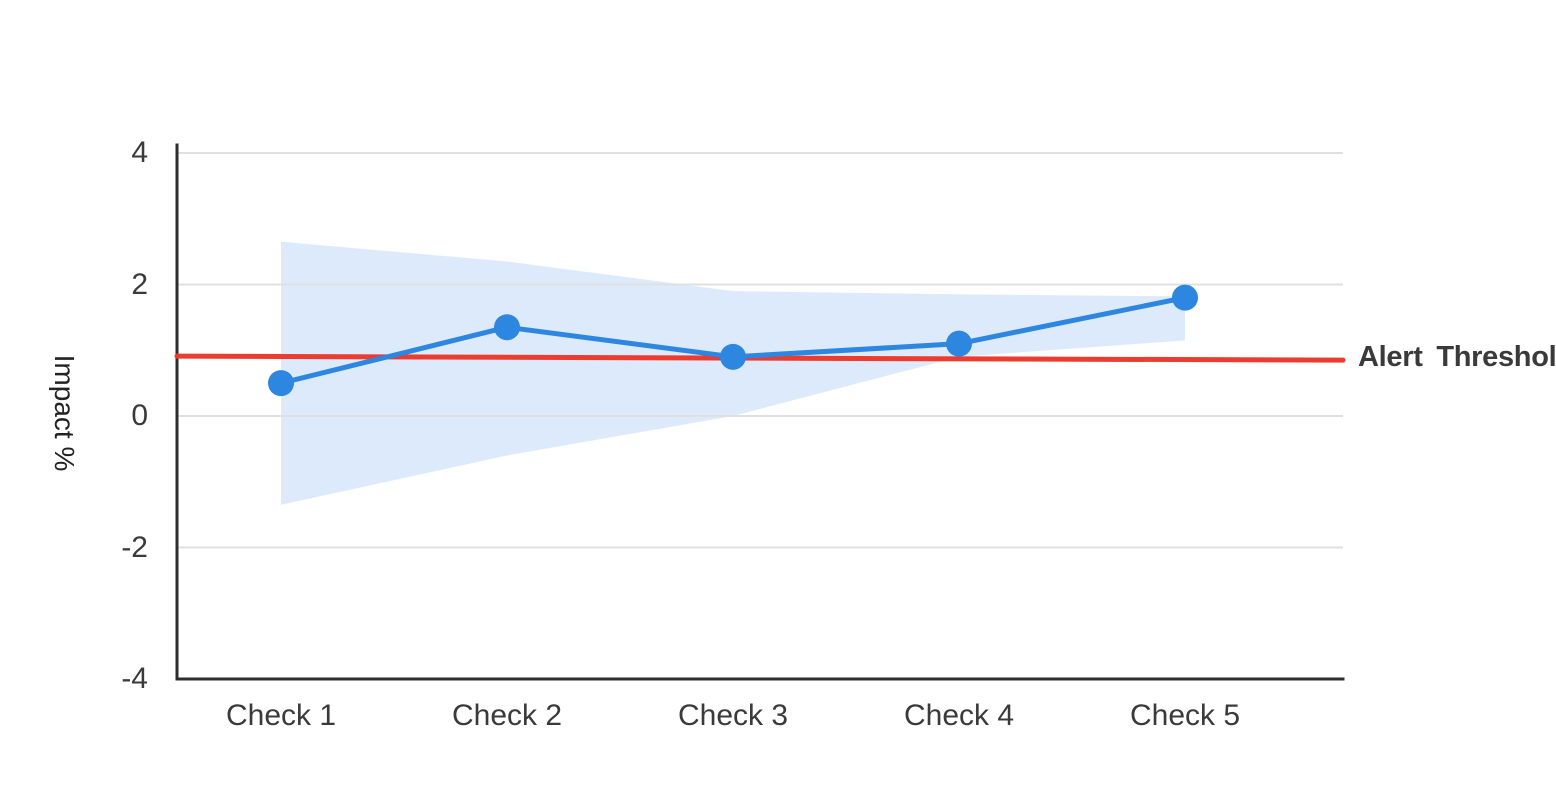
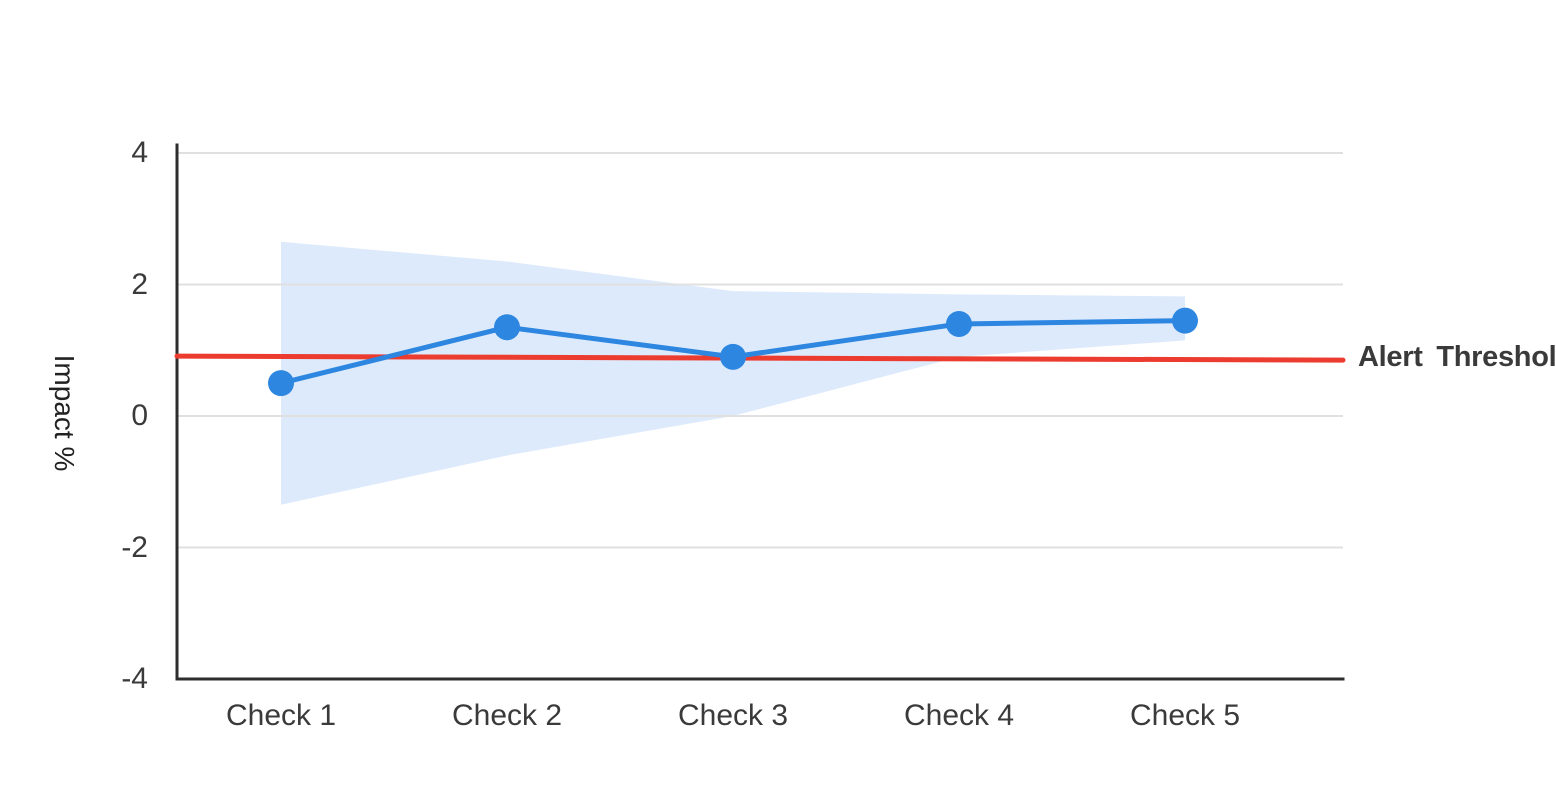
Check 4: 1.1 -> 1.4
Check 5: 1.8 -> 1.4
